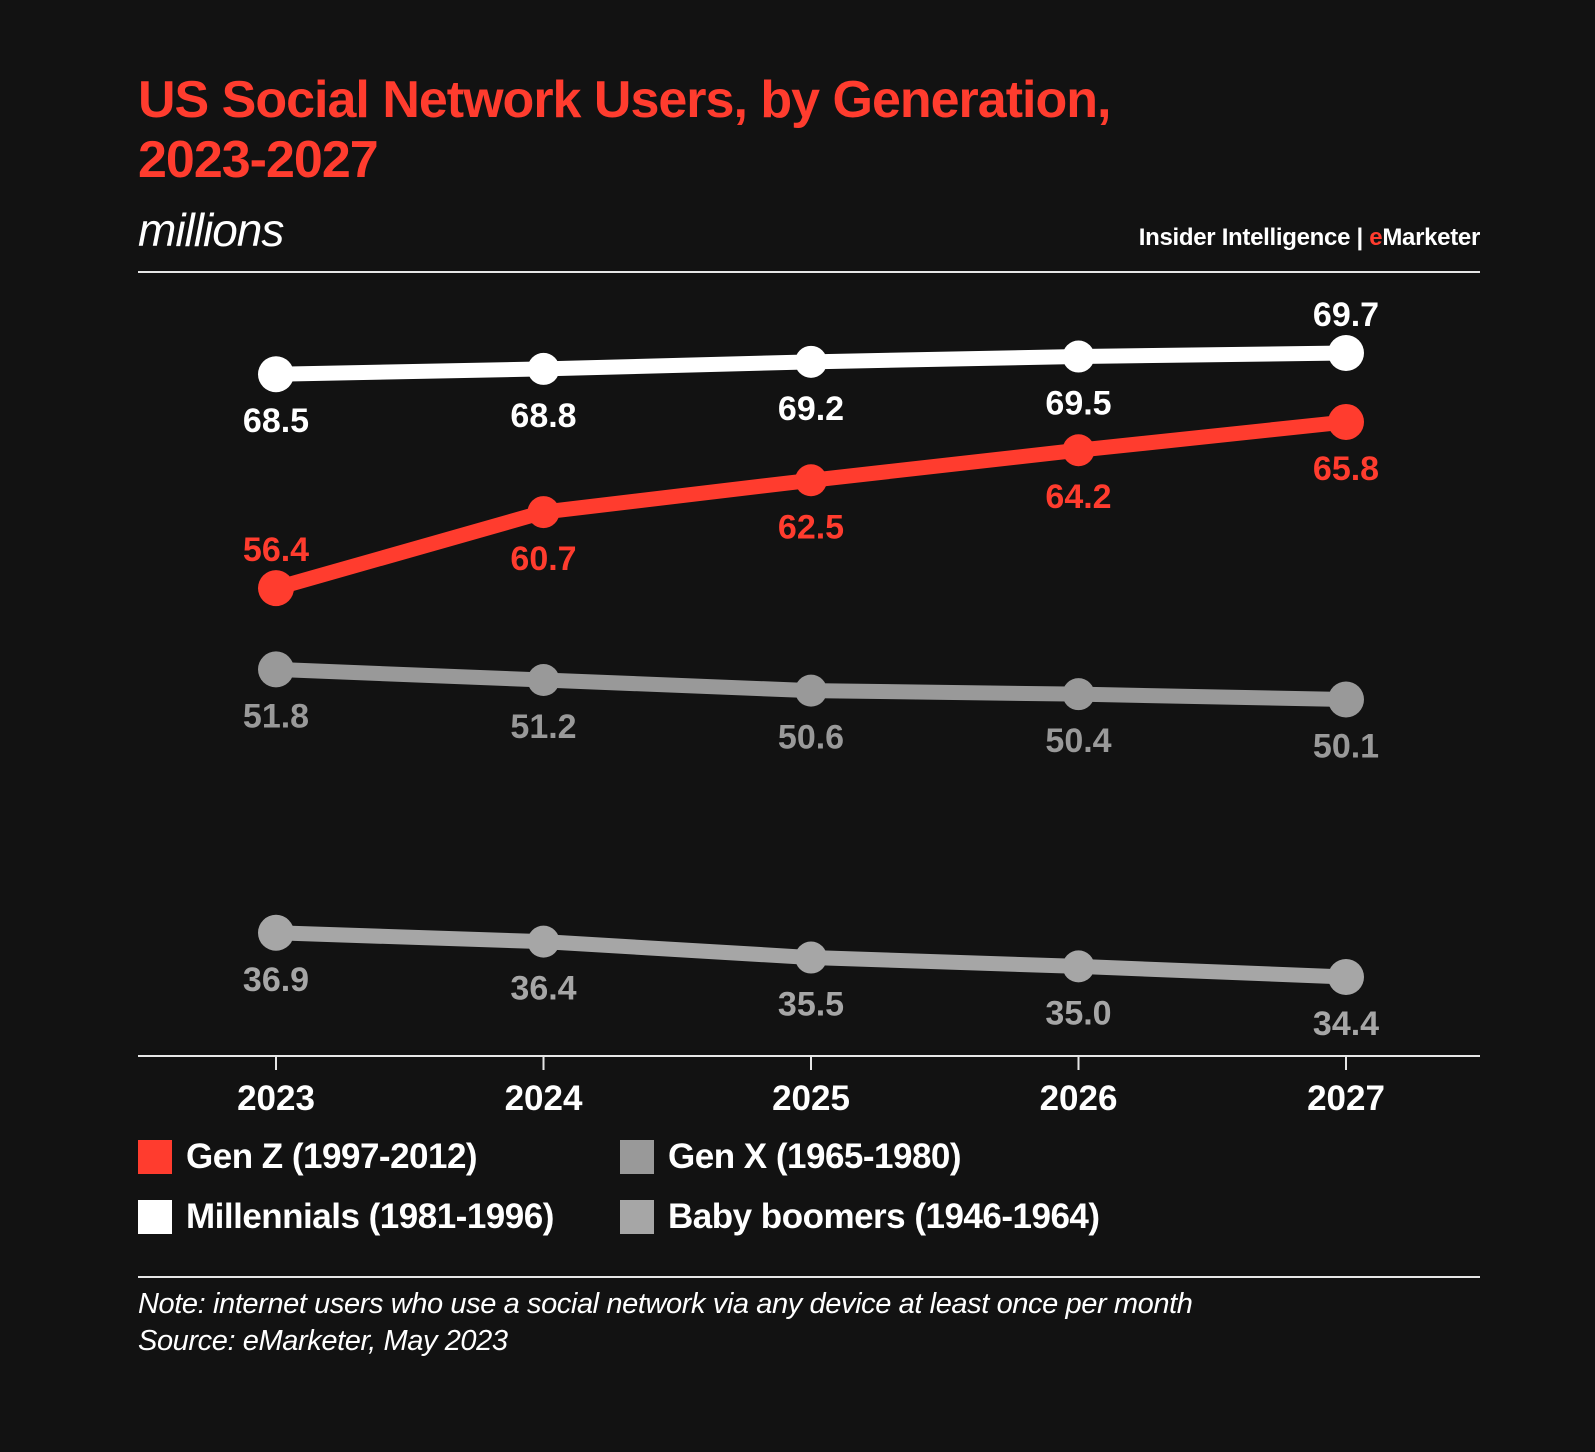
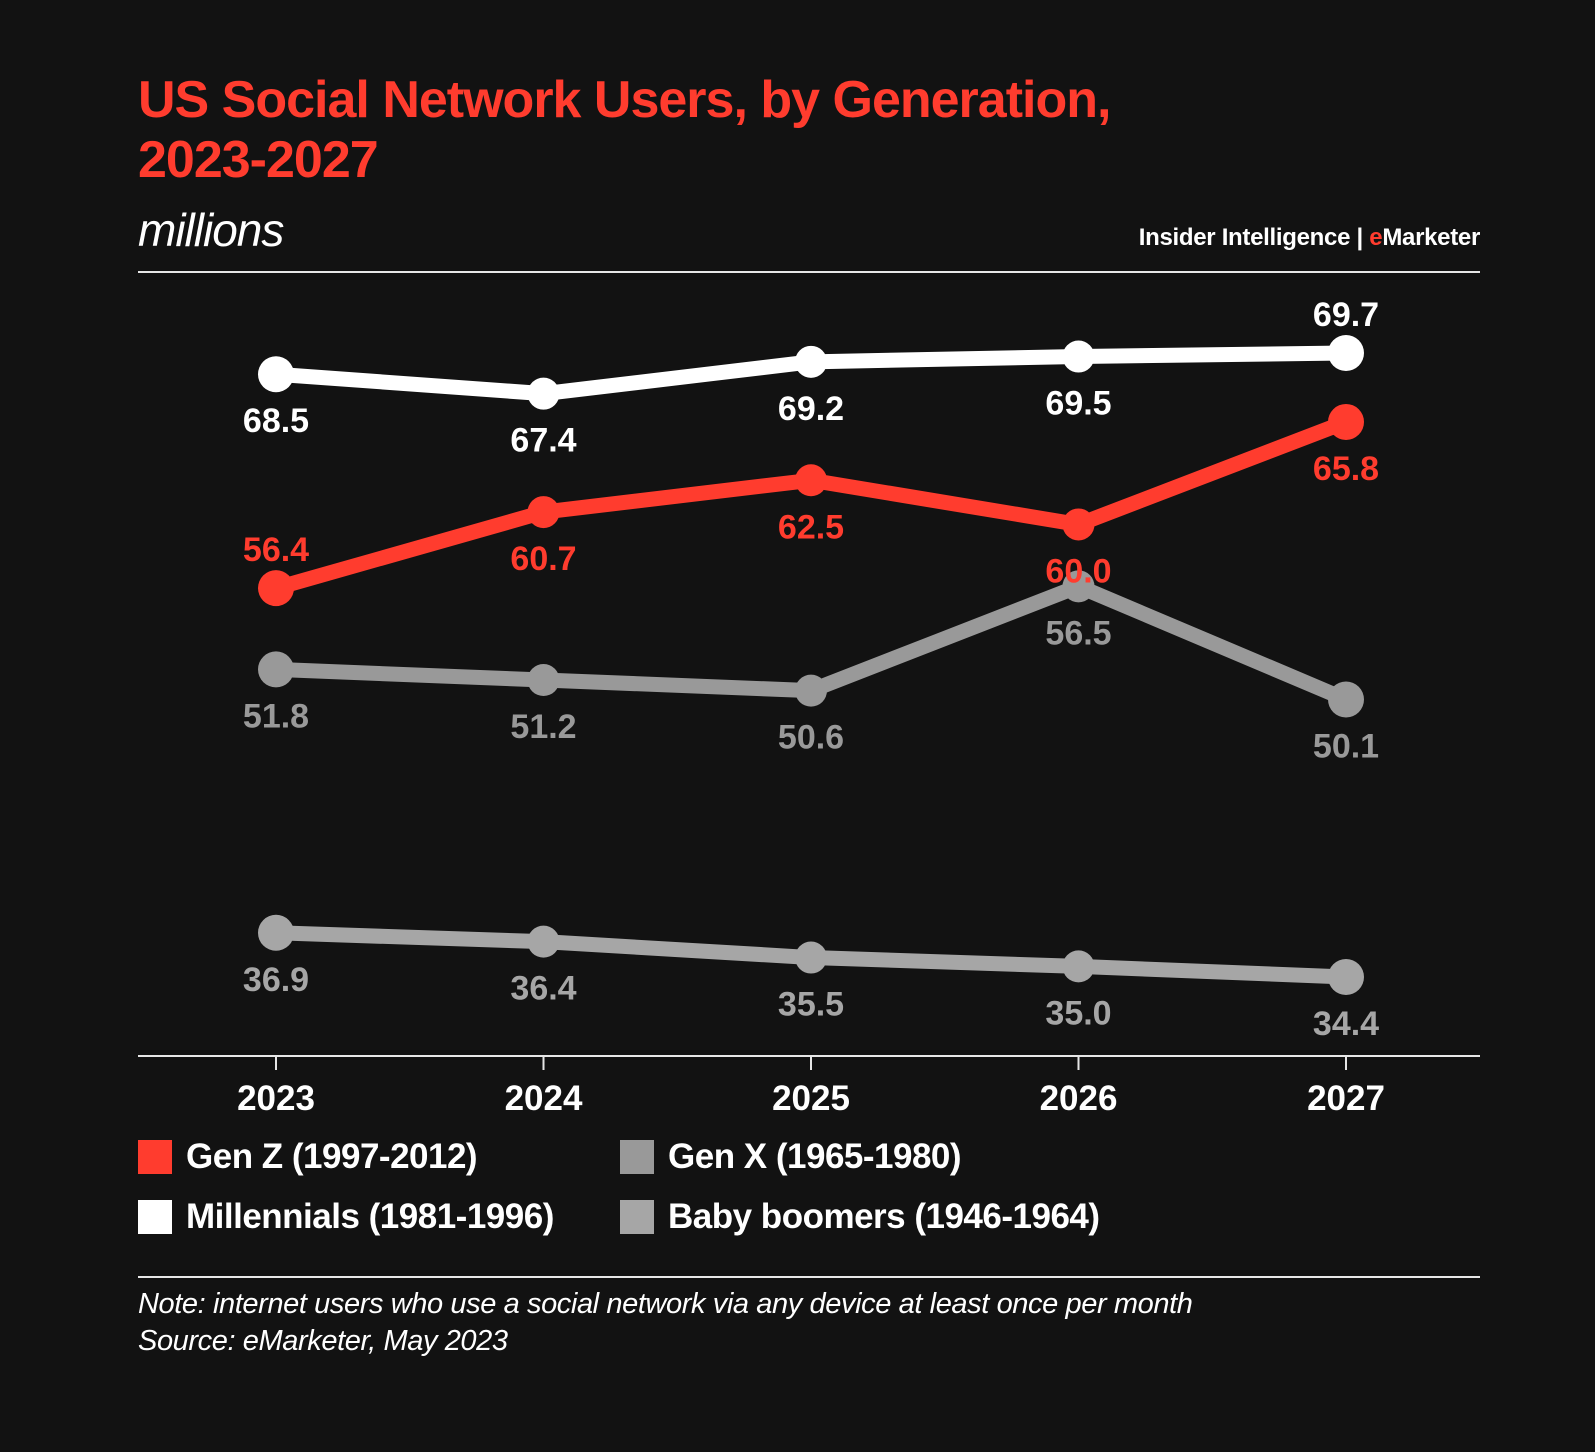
Millennials (1981-1996)/2024: 68.8 -> 67.4
Gen Z (1997-2012)/2026: 64.2 -> 60.0
Gen X (1965-1980)/2026: 50.4 -> 56.5
